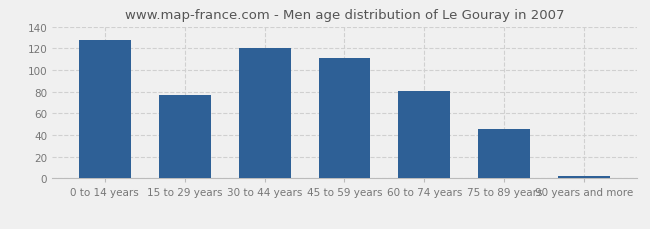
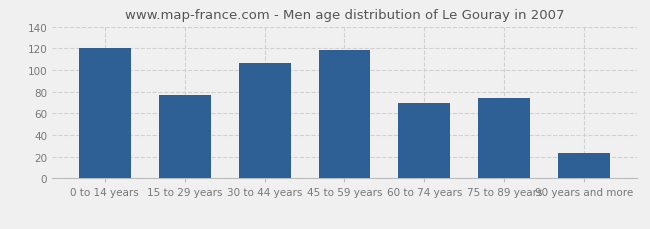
0 to 14 years: 128 -> 120
30 to 44 years: 120 -> 106
45 to 59 years: 111 -> 118
60 to 74 years: 81 -> 70
75 to 89 years: 46 -> 74
90 years and more: 2 -> 23
